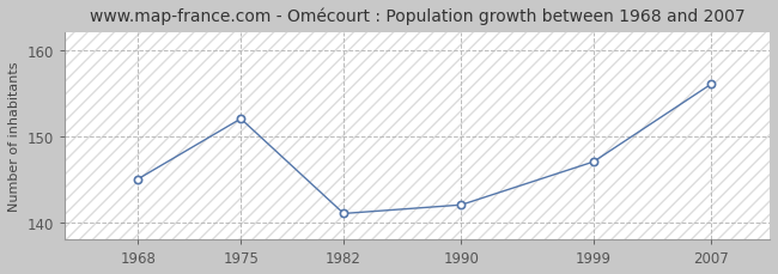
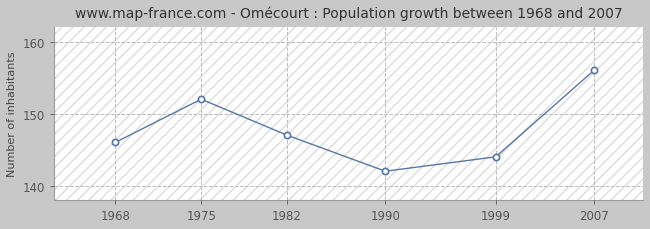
1968: 145 -> 146
1982: 141 -> 147
1999: 147 -> 144
